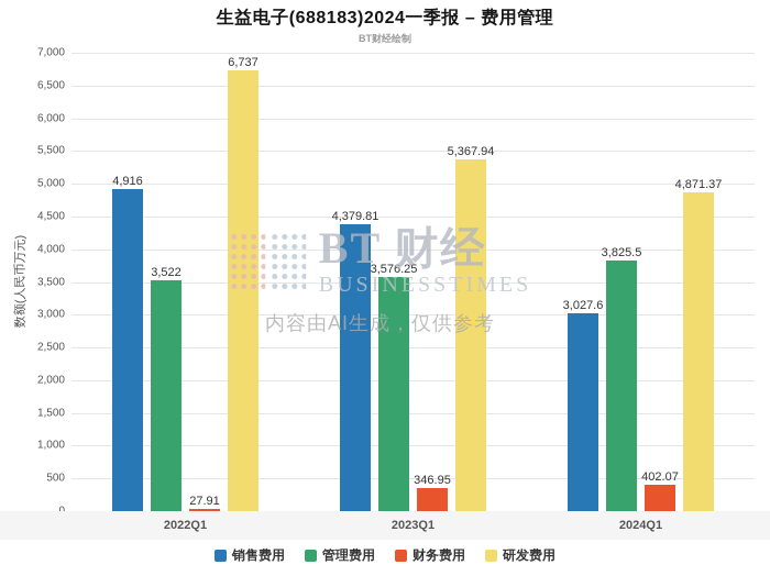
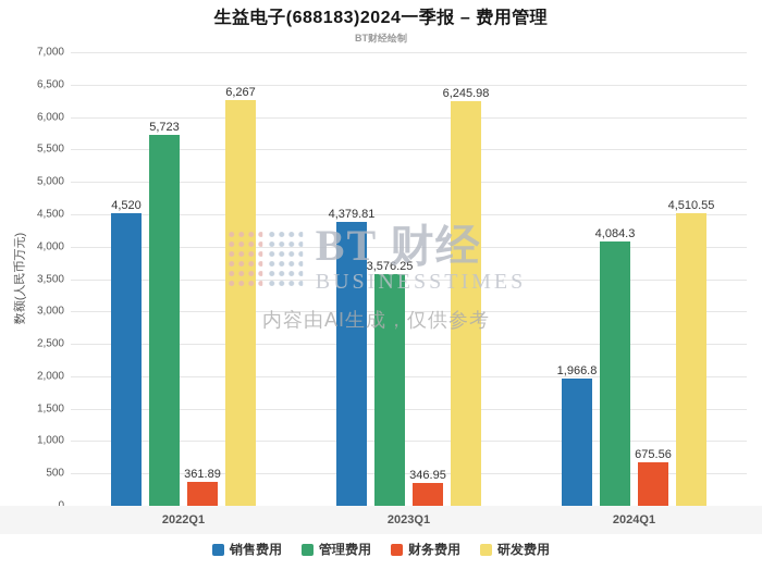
销售费用/2022Q1: 4,916 -> 4,520
管理费用/2022Q1: 3,522 -> 5,723
财务费用/2022Q1: 27.91 -> 361.89
研发费用/2022Q1: 6,737 -> 6,267
研发费用/2023Q1: 5,367.94 -> 6,245.98
销售费用/2024Q1: 3,027.6 -> 1,966.8
管理费用/2024Q1: 3,825.5 -> 4,084.3
财务费用/2024Q1: 402.07 -> 675.56
研发费用/2024Q1: 4,871.37 -> 4,510.55
